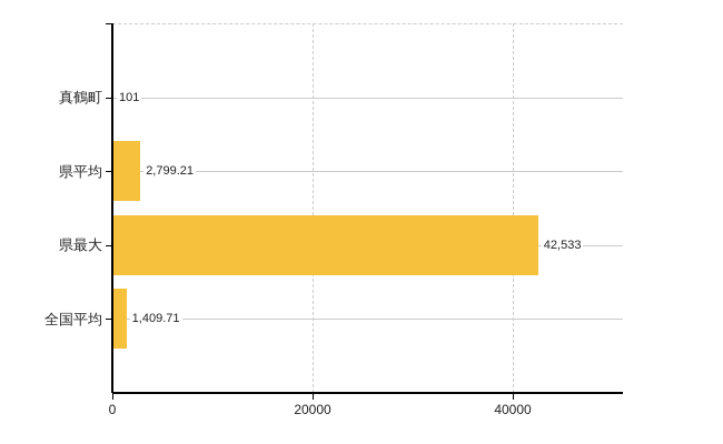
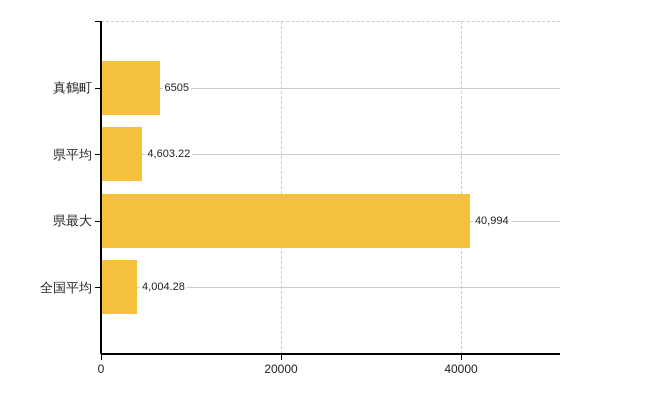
真鶴町: 101 -> 6505
県平均: 2,799.21 -> 4,603.22
県最大: 42,533 -> 40,994
全国平均: 1,409.71 -> 4,004.28
